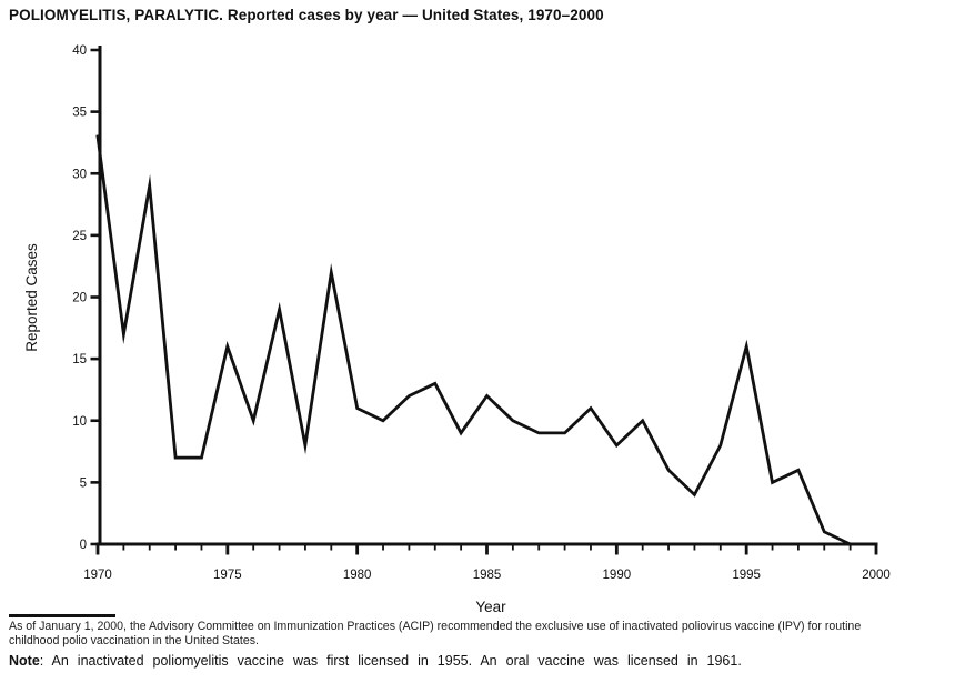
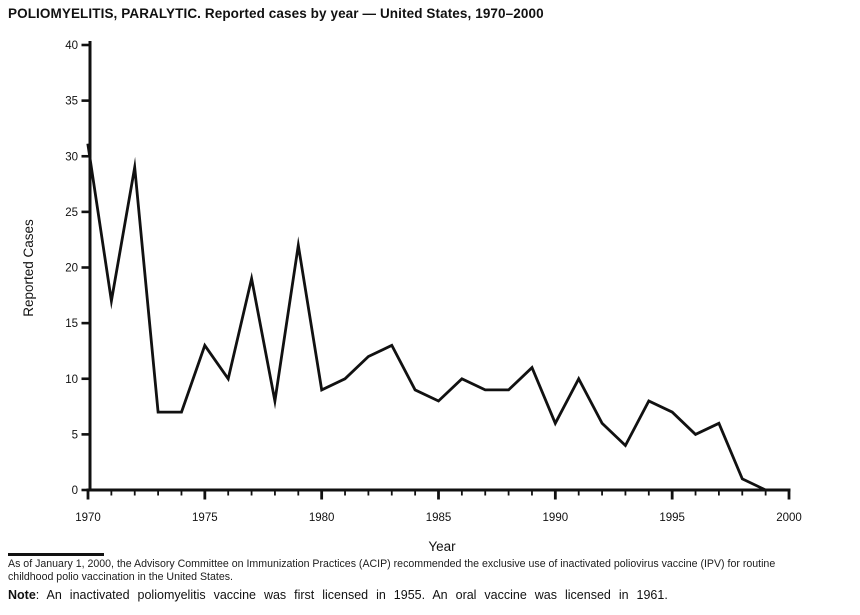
1970: 33 -> 31
1975: 16 -> 13
1980: 11 -> 9
1985: 12 -> 8
1990: 8 -> 6
1995: 16 -> 7
